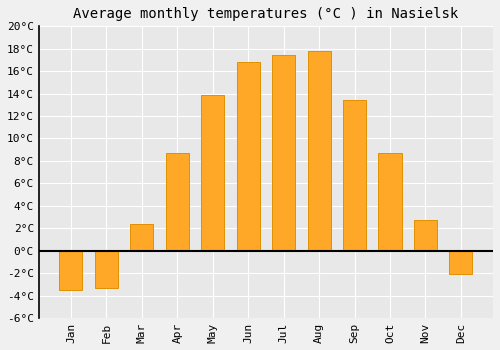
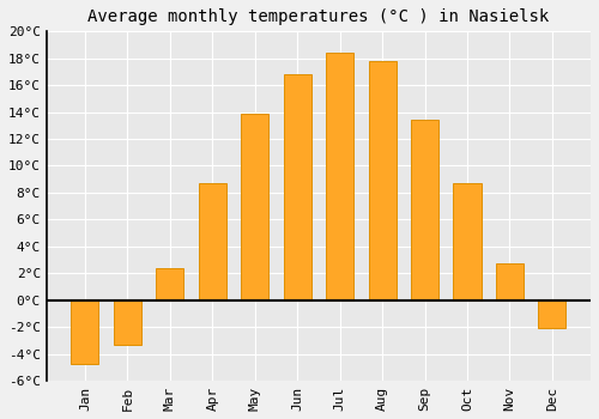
Jan: -3.5°C -> -4.8°C
Jul: 17.4°C -> 18.4°C
